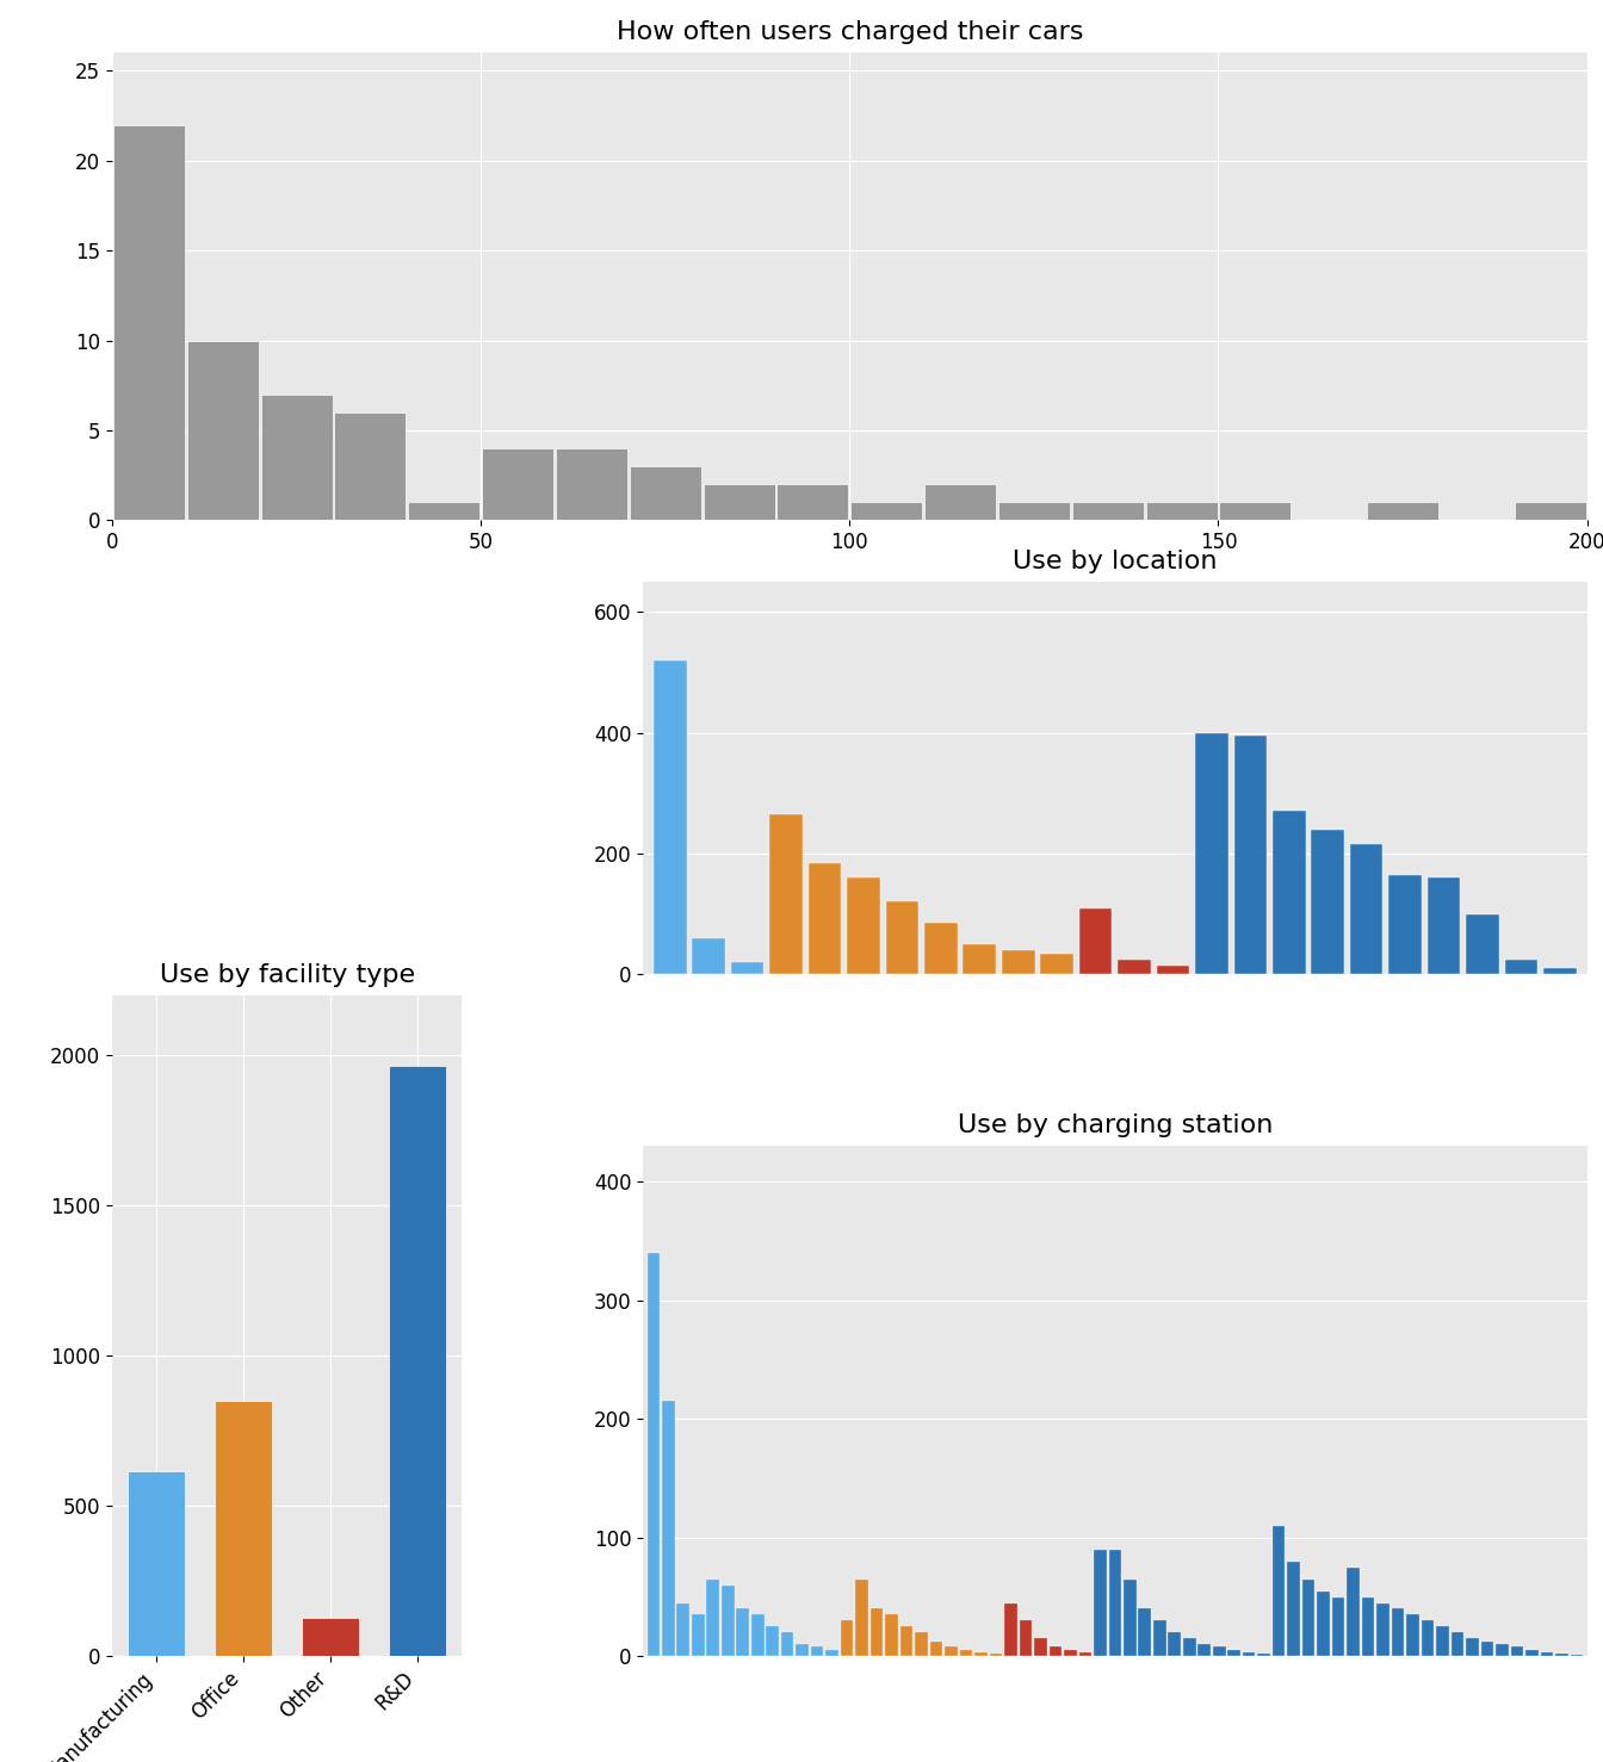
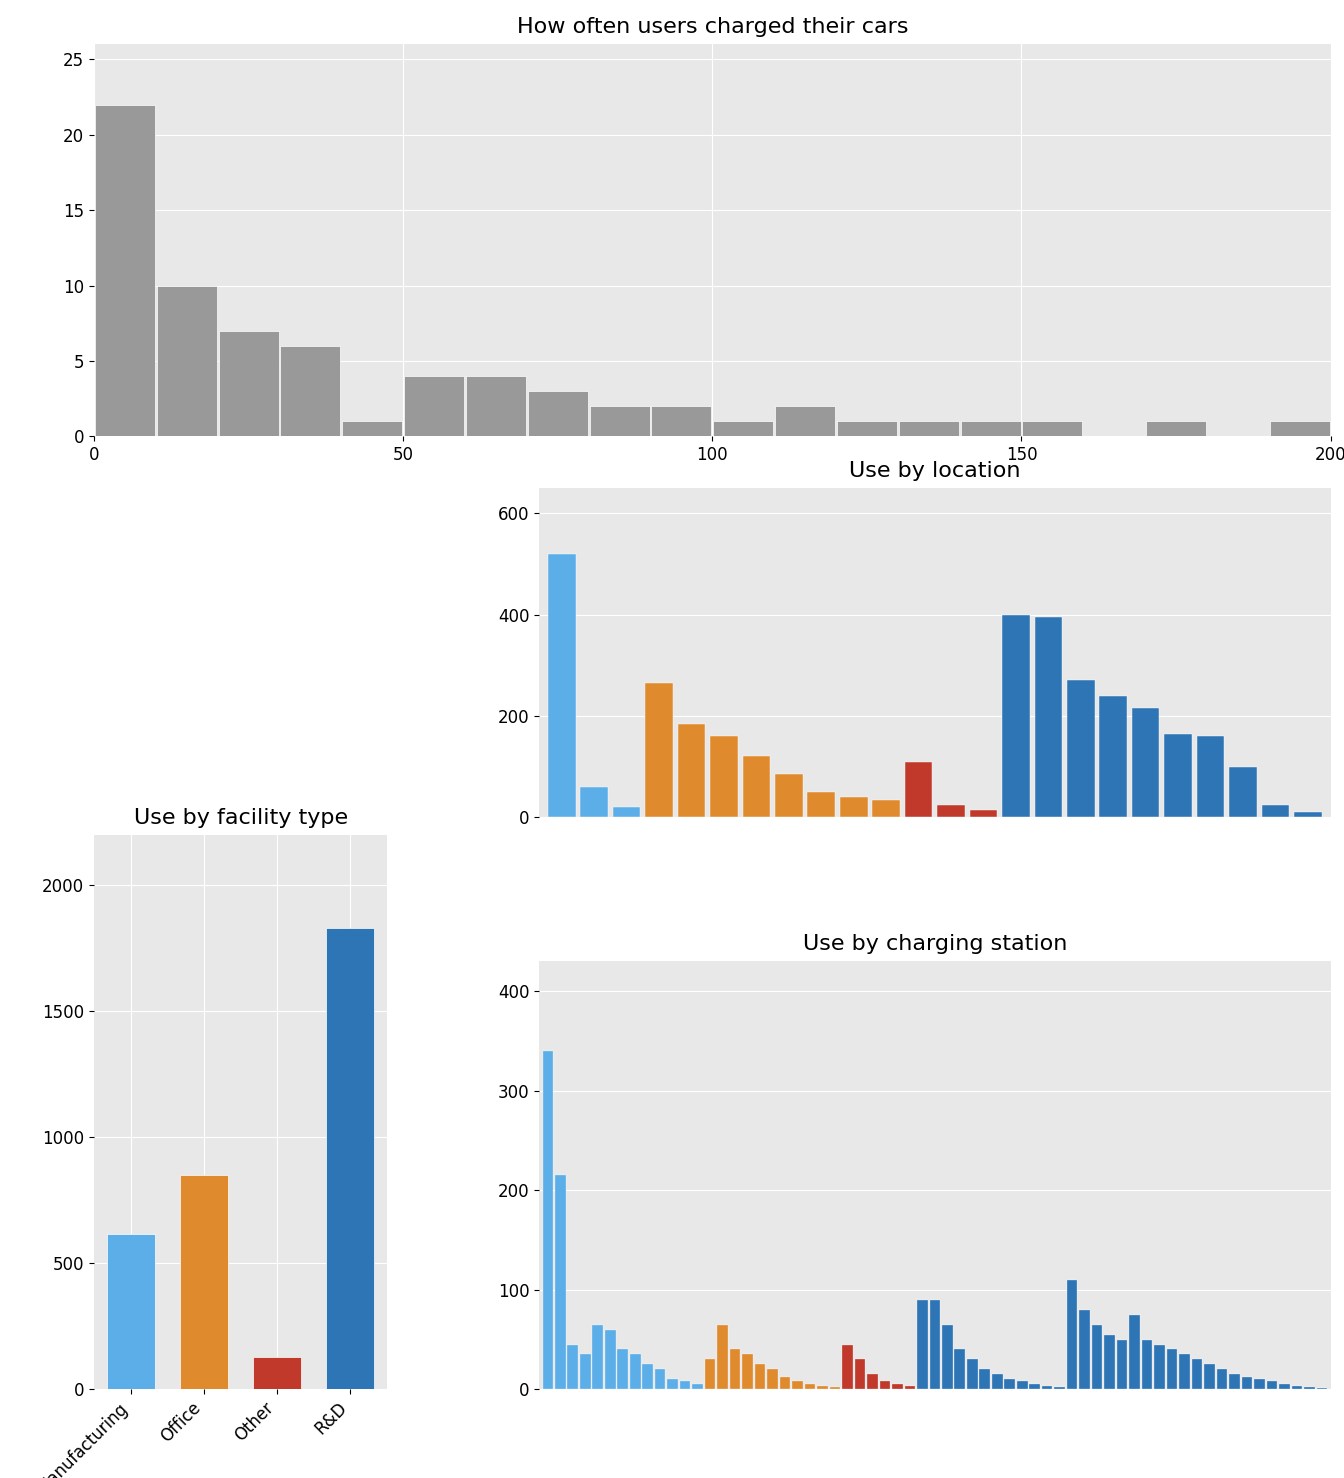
Use by facility type/R&D: 1965 -> 1830
